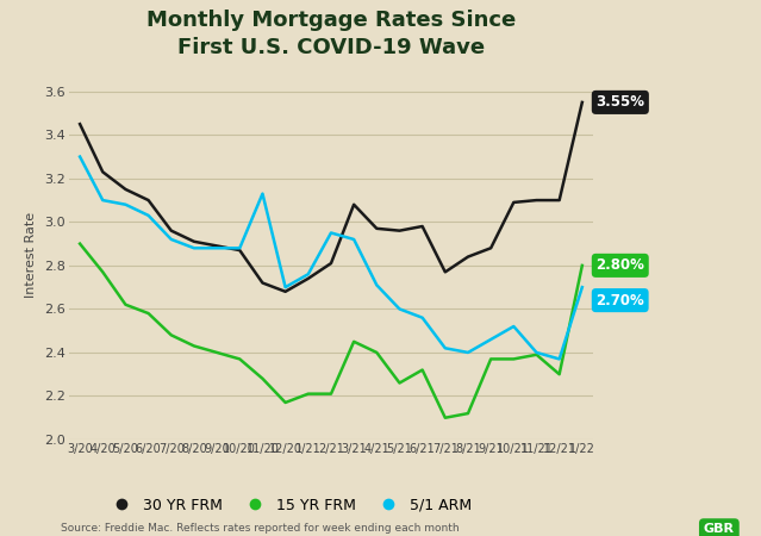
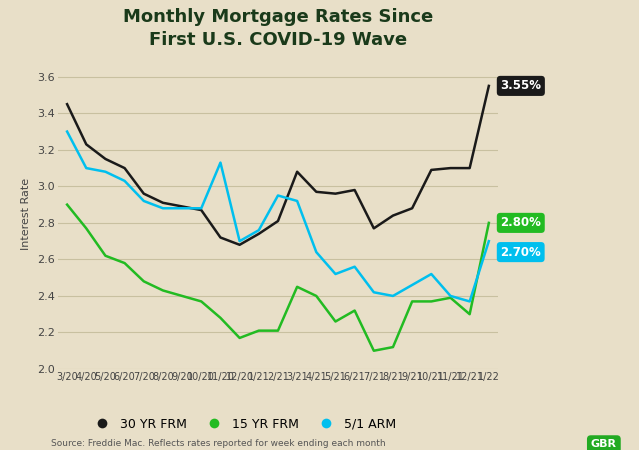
5/1 ARM/4/21: 2.71 -> 2.64
5/1 ARM/5/21: 2.60 -> 2.52
